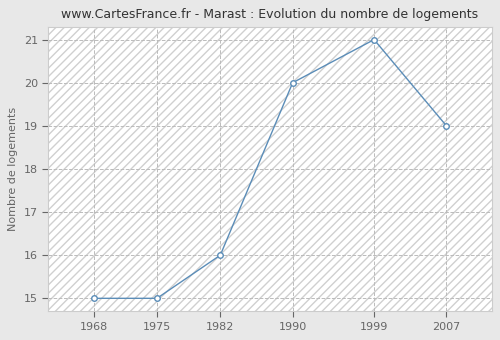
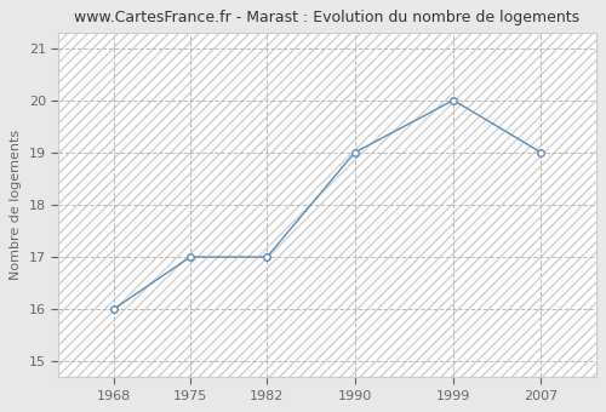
1968: 15 -> 16
1975: 15 -> 17
1982: 16 -> 17
1990: 20 -> 19
1999: 21 -> 20
